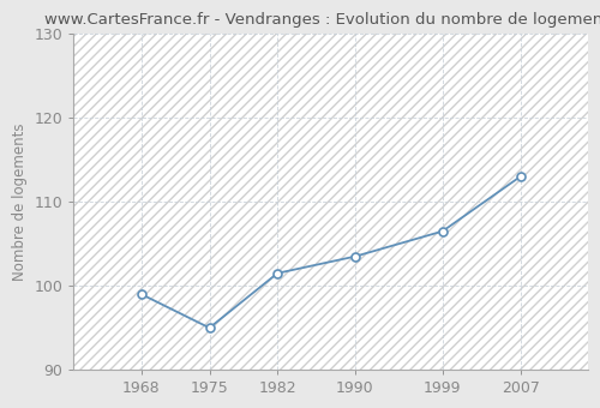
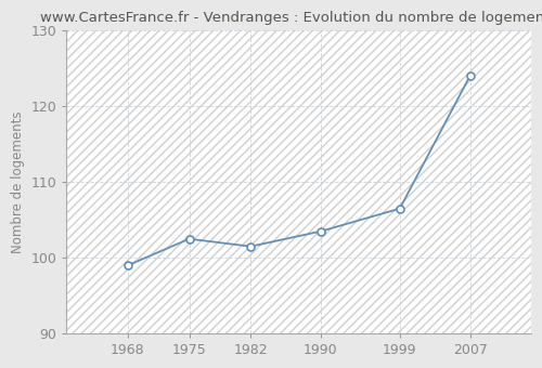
1975: 95.0 -> 102.5
2007: 113.0 -> 124.0
